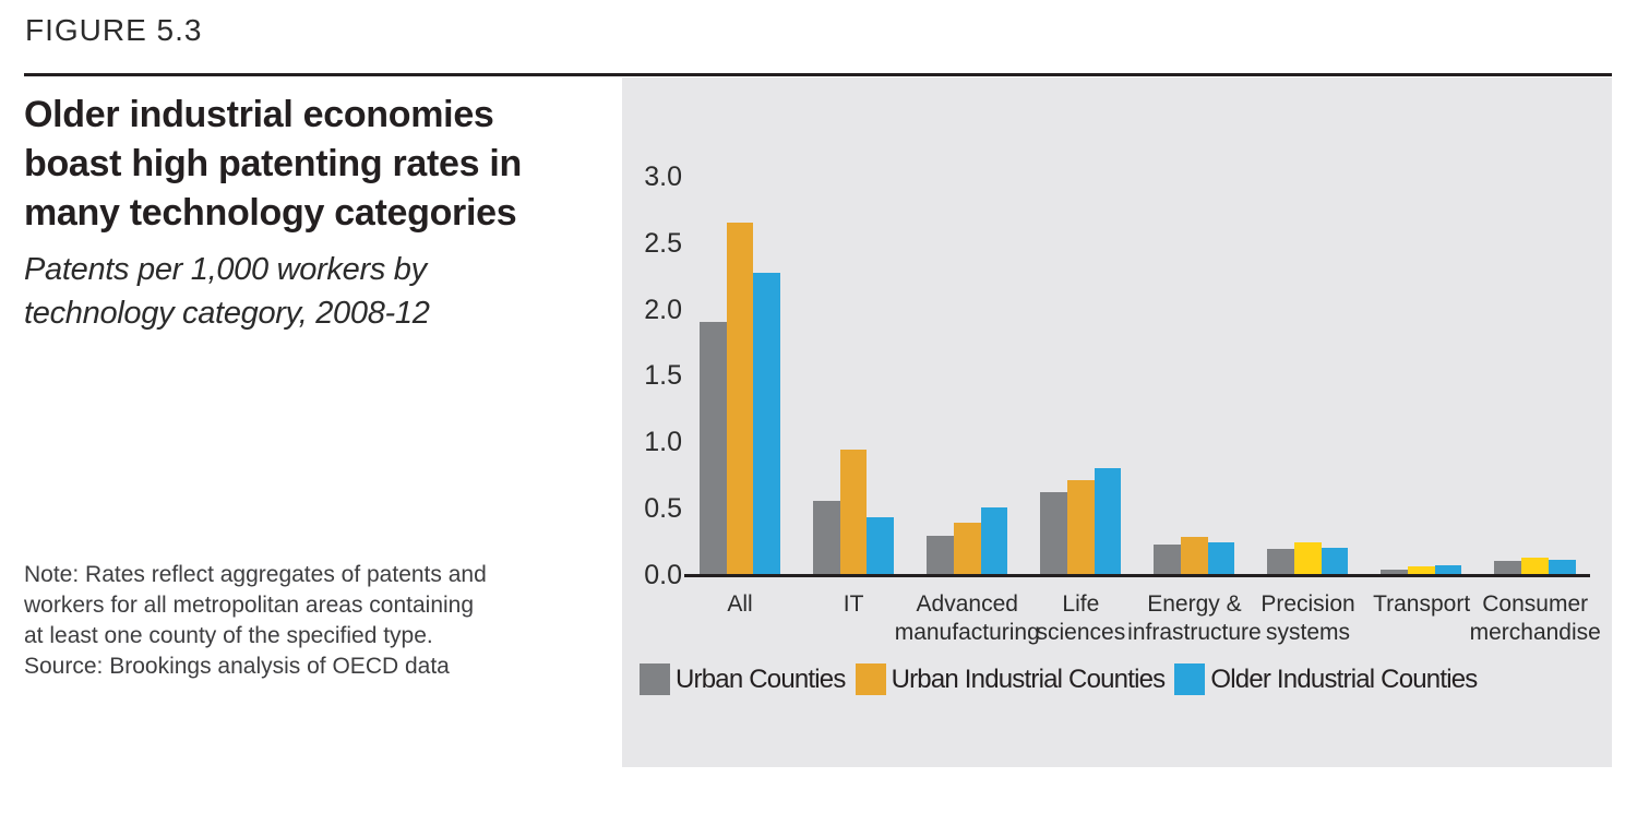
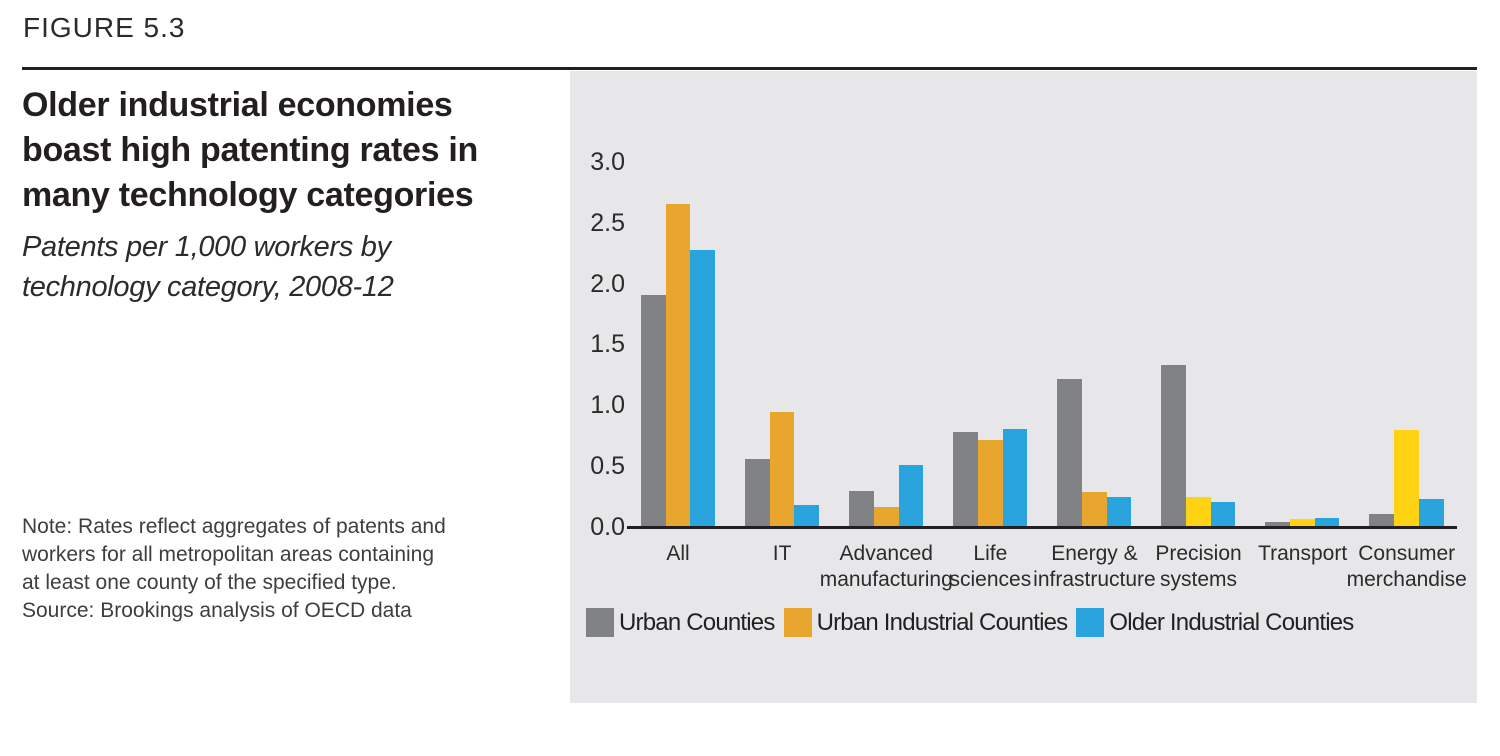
Older Industrial Counties/IT: 0.43 -> 0.17
Urban Industrial Counties/Advanced manufacturing: 0.39 -> 0.16
Urban Counties/Life sciences: 0.62 -> 0.77
Urban Counties/Energy & infrastructure: 0.22 -> 1.21
Urban Counties/Precision systems: 0.19 -> 1.32
Urban Industrial Counties/Consumer merchandise: 0.12 -> 0.79
Older Industrial Counties/Consumer merchandise: 0.11 -> 0.22
